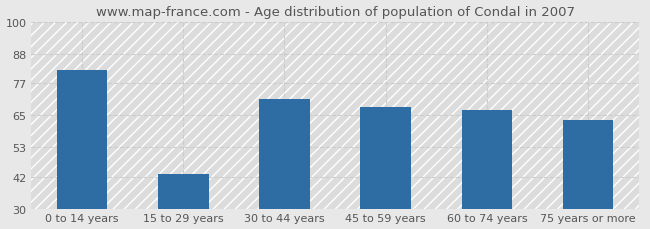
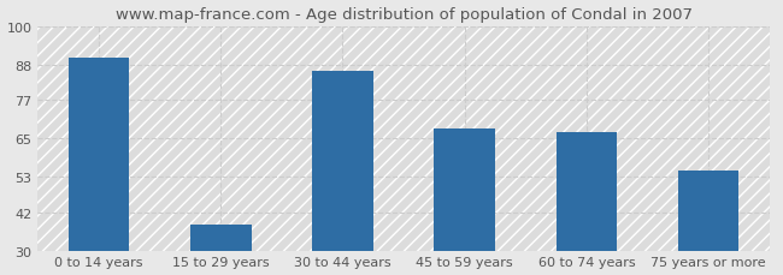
0 to 14 years: 82 -> 90
15 to 29 years: 43 -> 38
30 to 44 years: 71 -> 86
75 years or more: 63 -> 55
